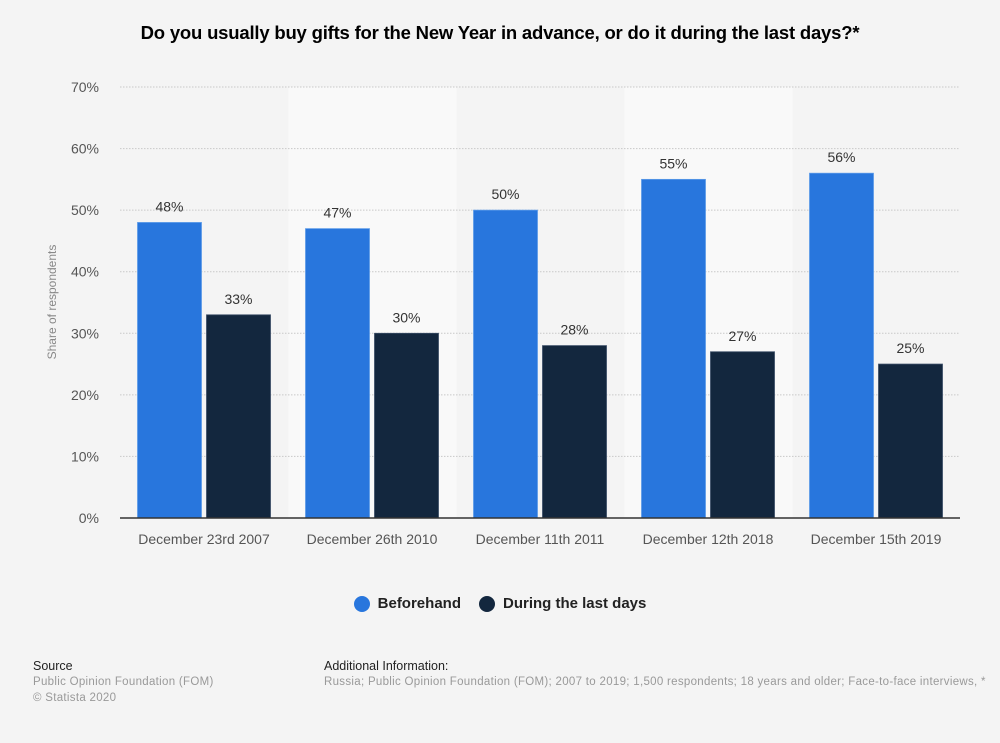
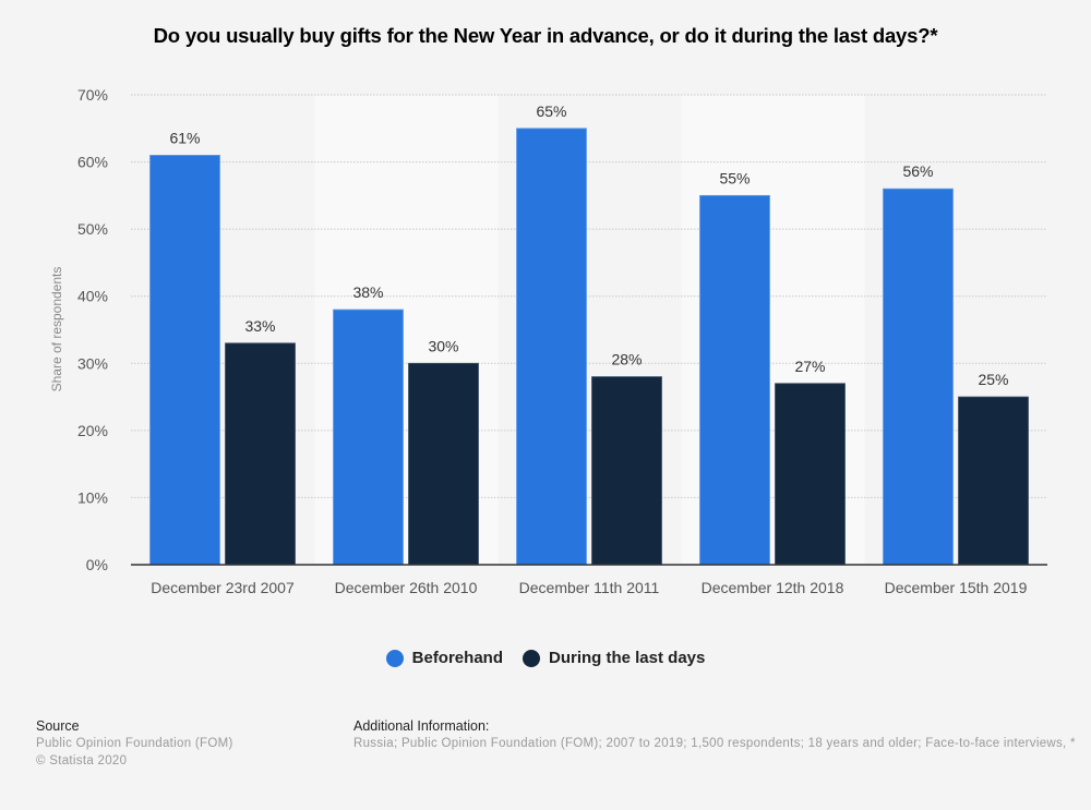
Beforehand/December 23rd 2007: 48% -> 61%
Beforehand/December 26th 2010: 47% -> 38%
Beforehand/December 11th 2011: 50% -> 65%
